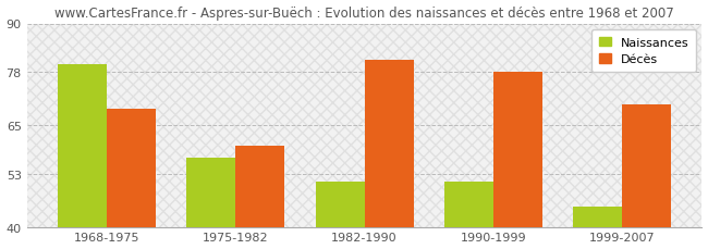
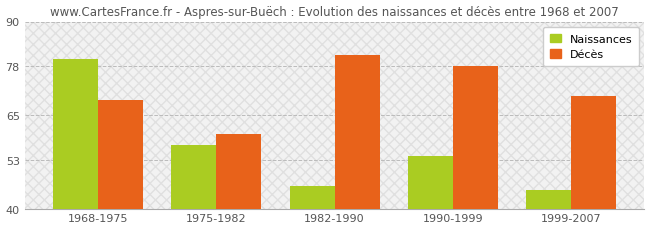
Naissances/1982-1990: 51 -> 46
Naissances/1990-1999: 51 -> 54
